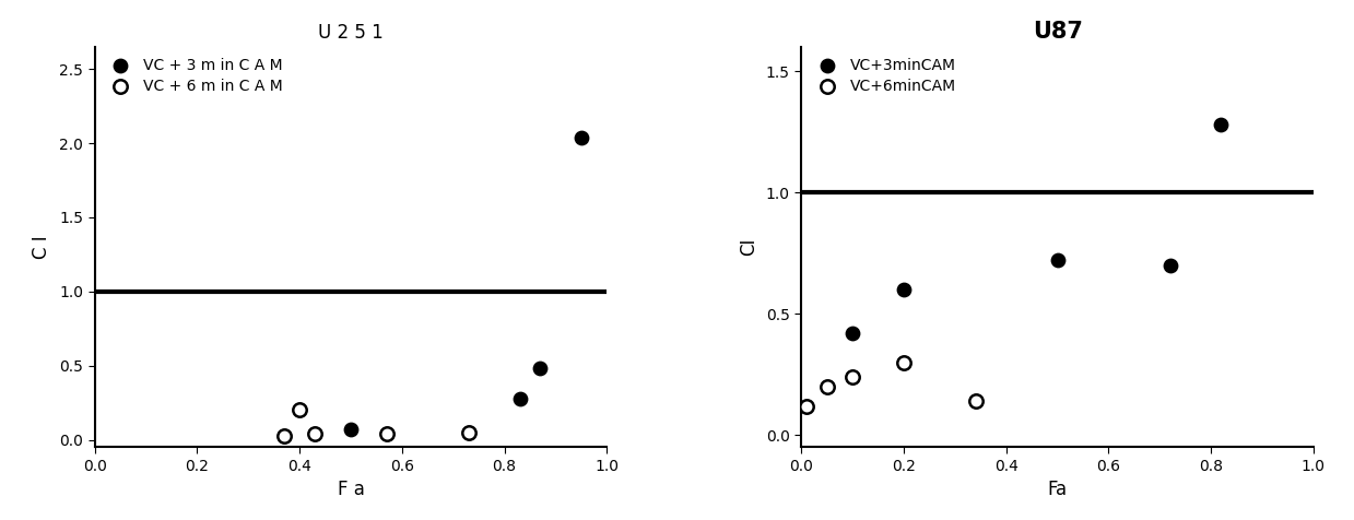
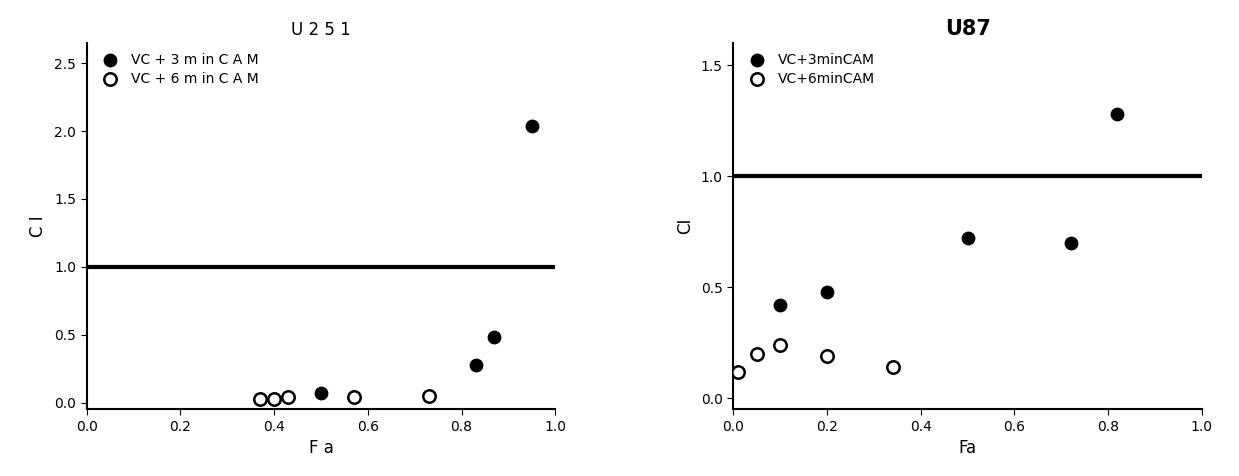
U 2 5 1/VC + 6 m in C A M/0.4: 0.20 -> 0.03
U87/VC+3minCAM/0.2: 0.60 -> 0.48
U87/VC+6minCAM/0.2: 0.30 -> 0.19
